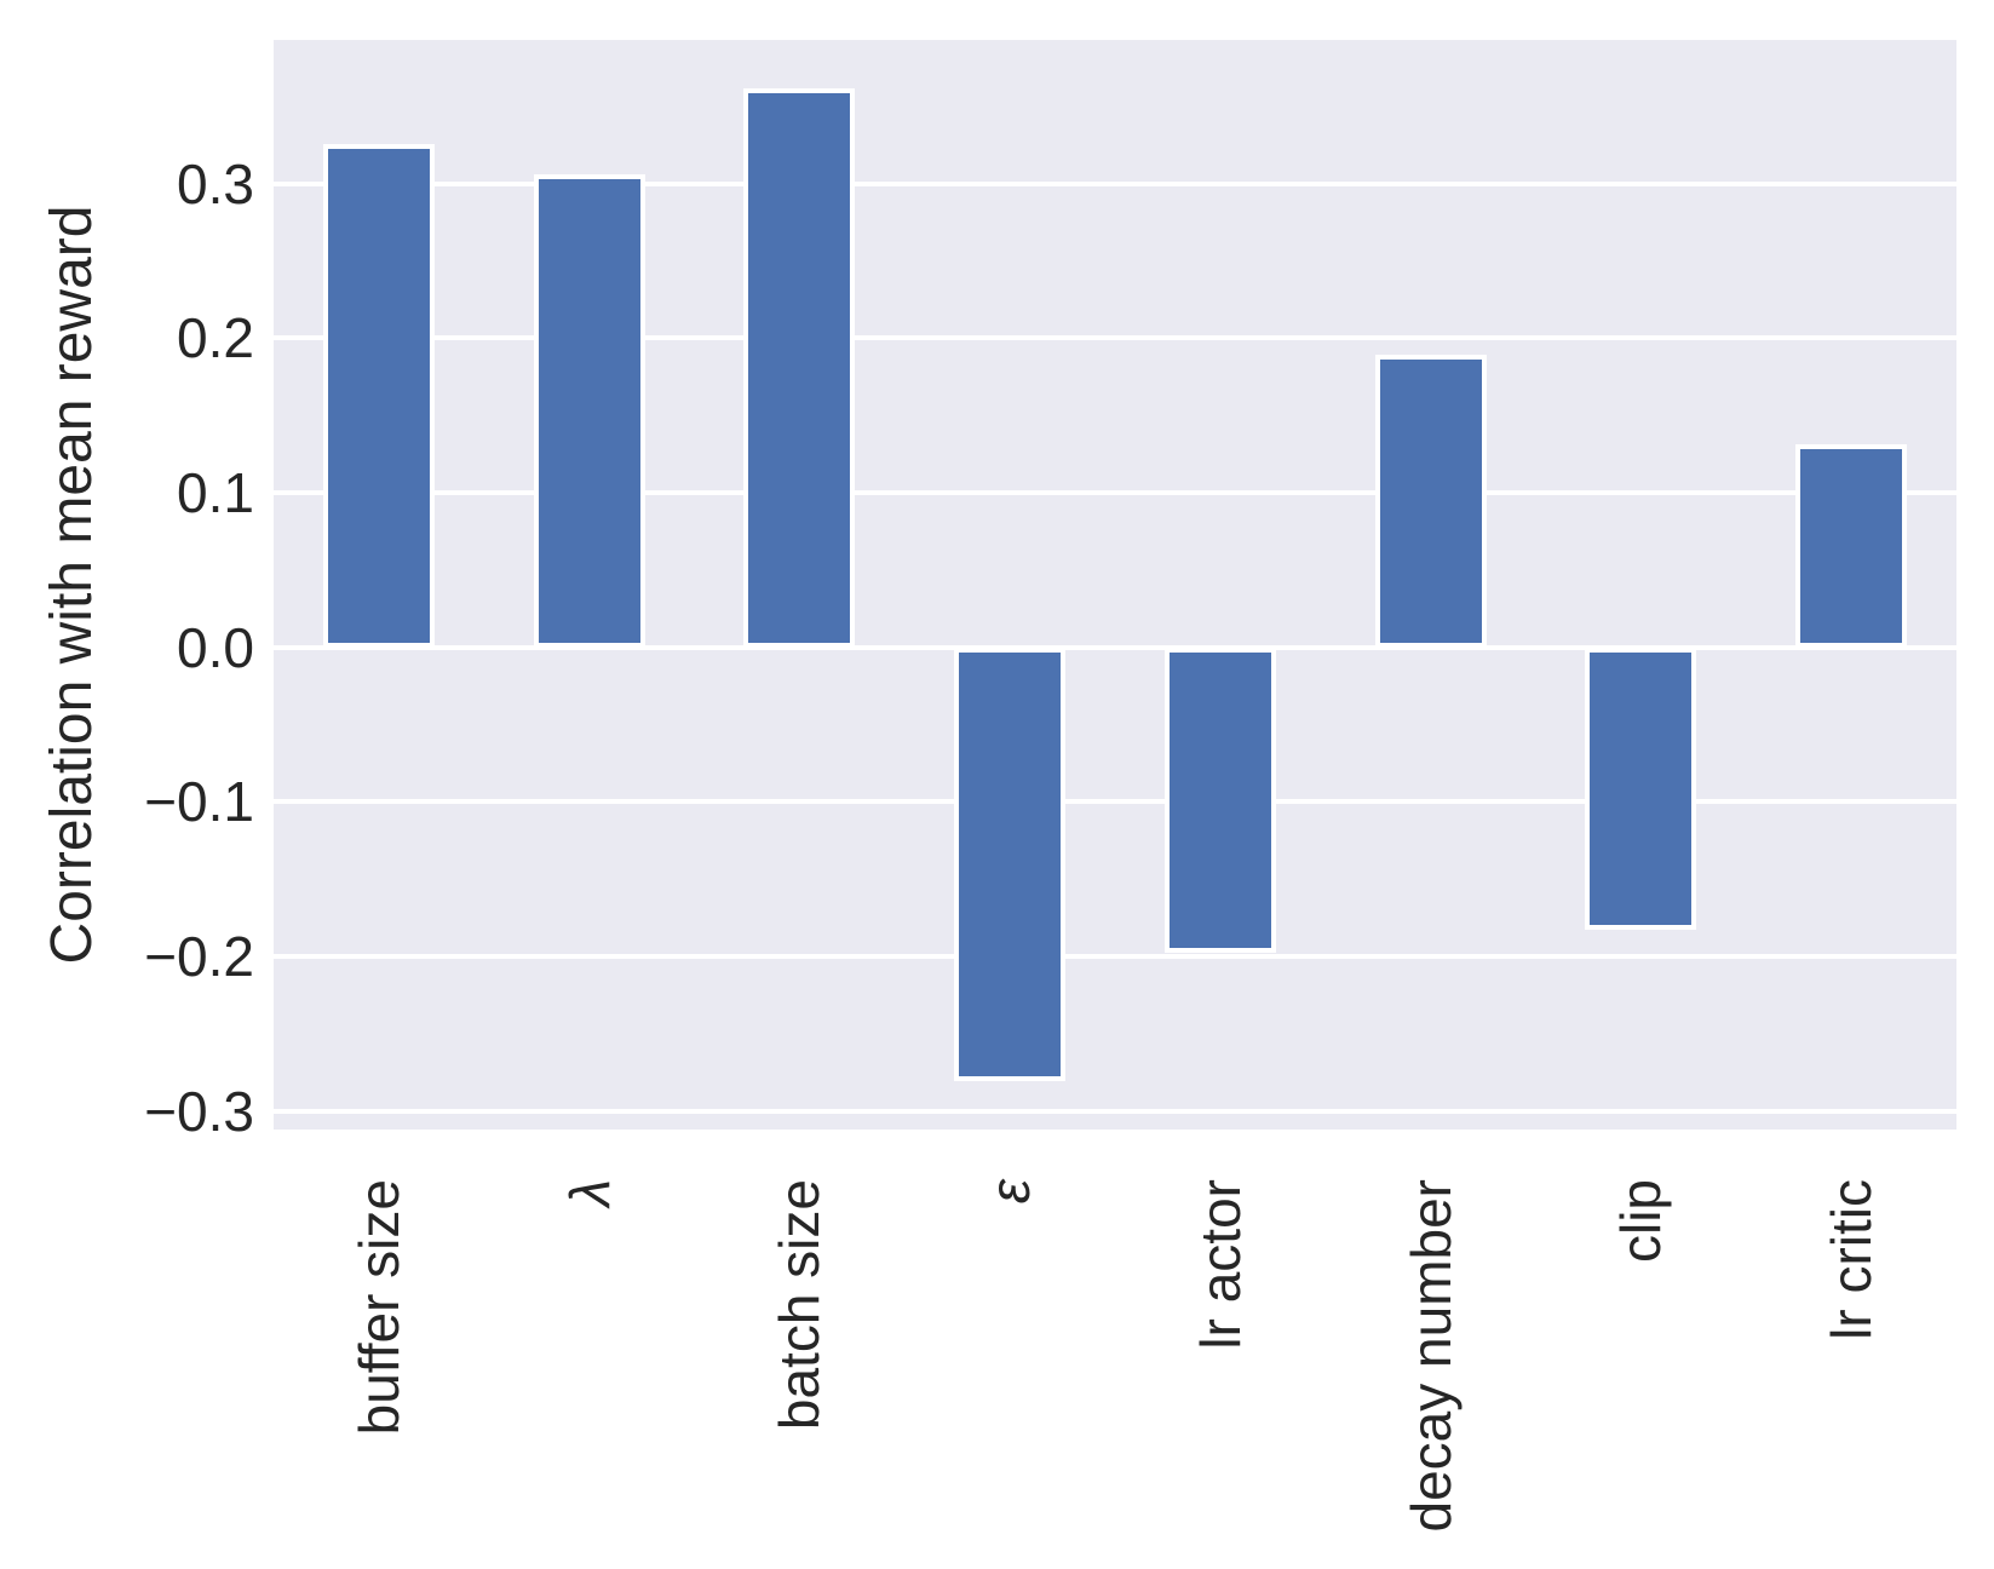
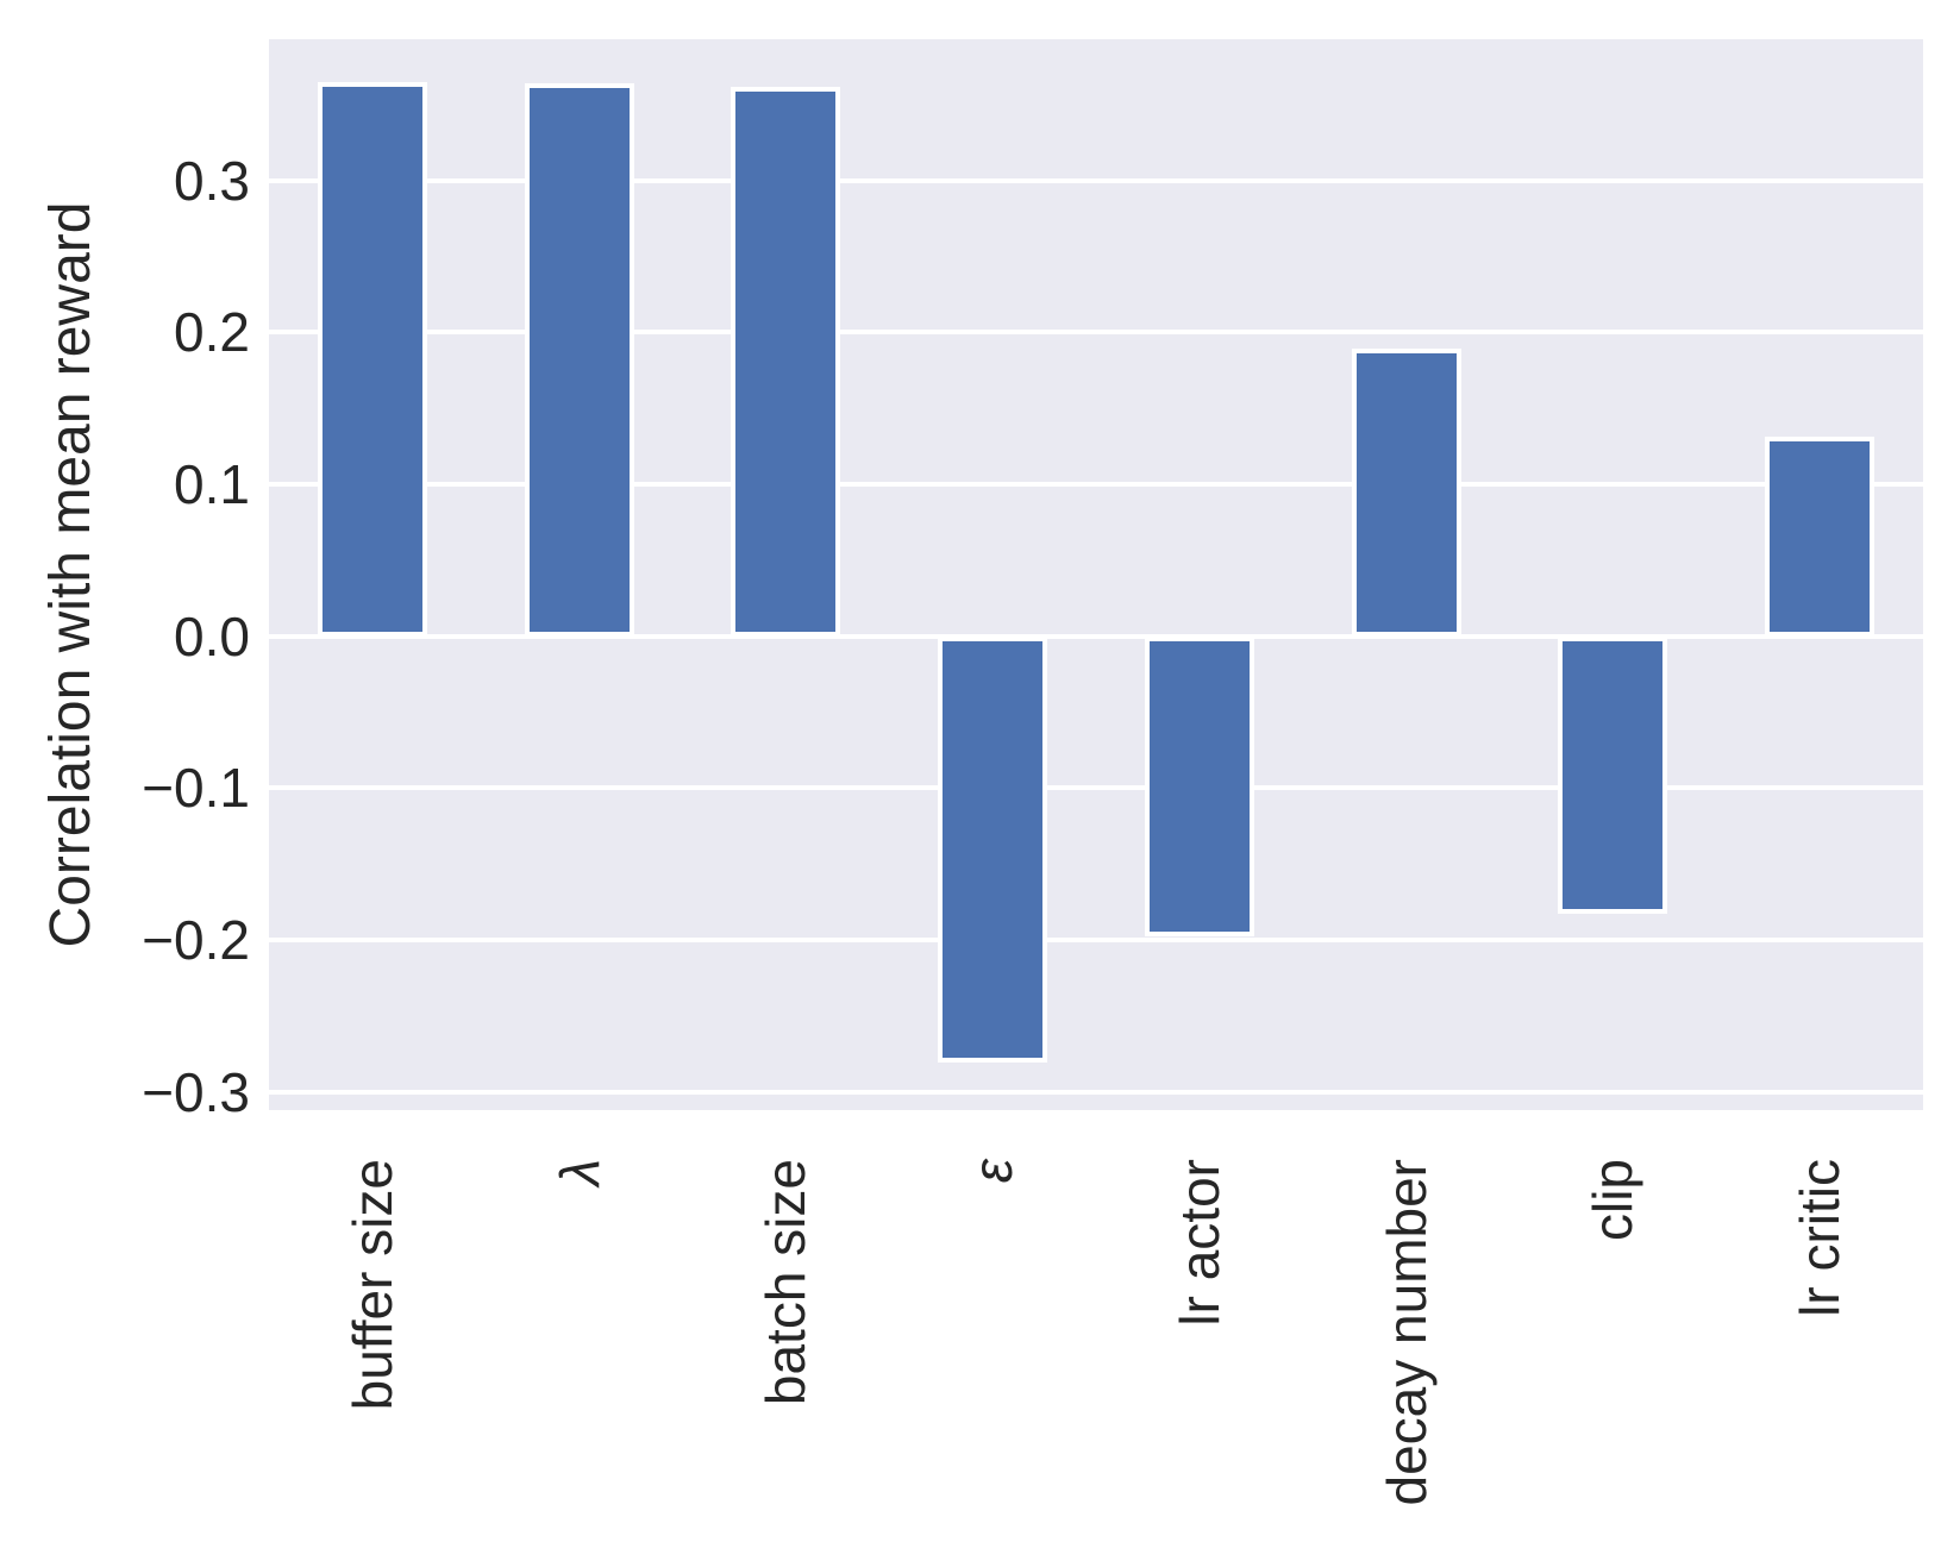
buffer size: 0.326 -> 0.365
λ: 0.306 -> 0.364
